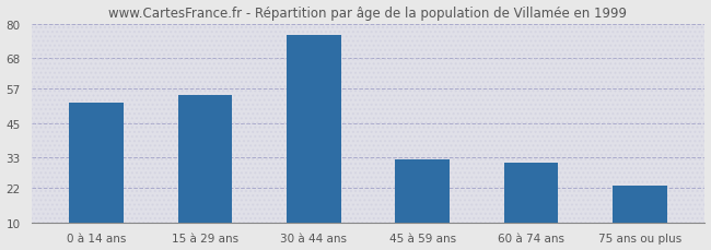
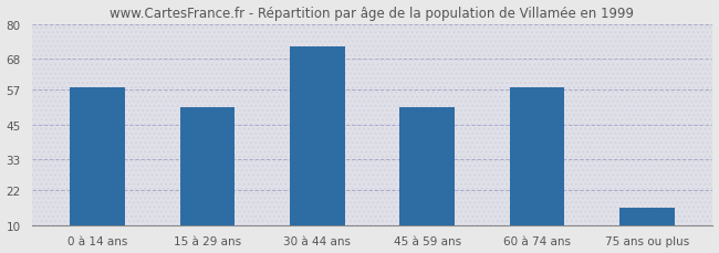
0 à 14 ans: 52 -> 58
15 à 29 ans: 55 -> 51
30 à 44 ans: 76 -> 72
45 à 59 ans: 32 -> 51
60 à 74 ans: 31 -> 58
75 ans ou plus: 23 -> 16
